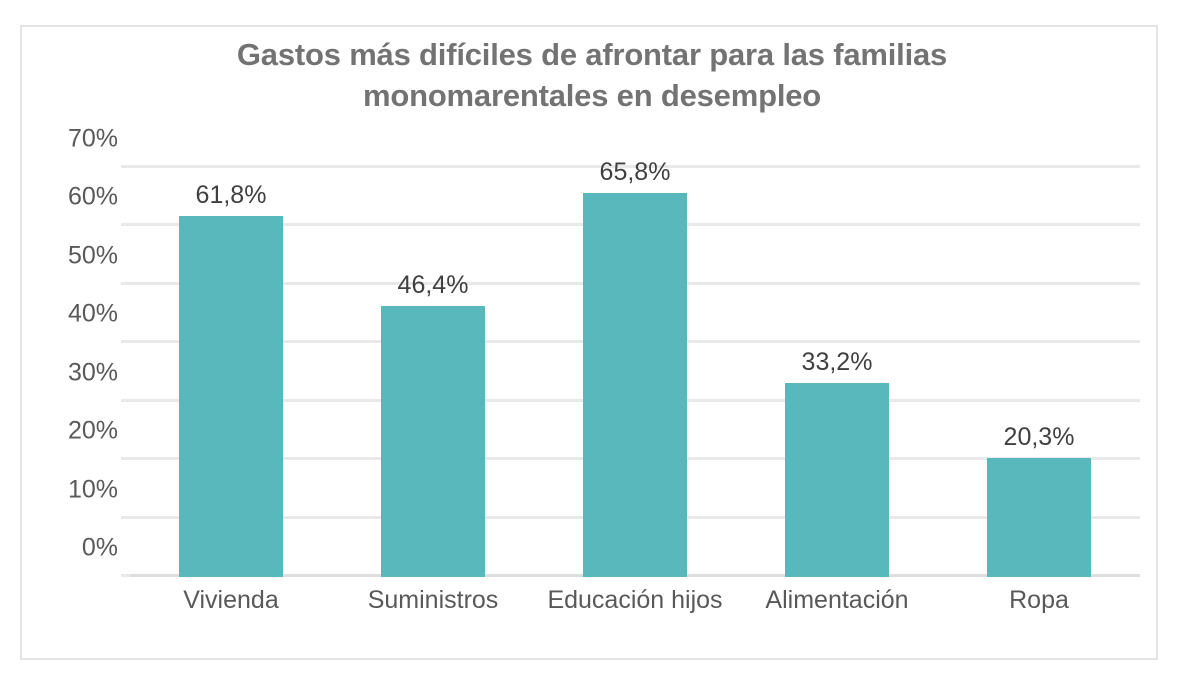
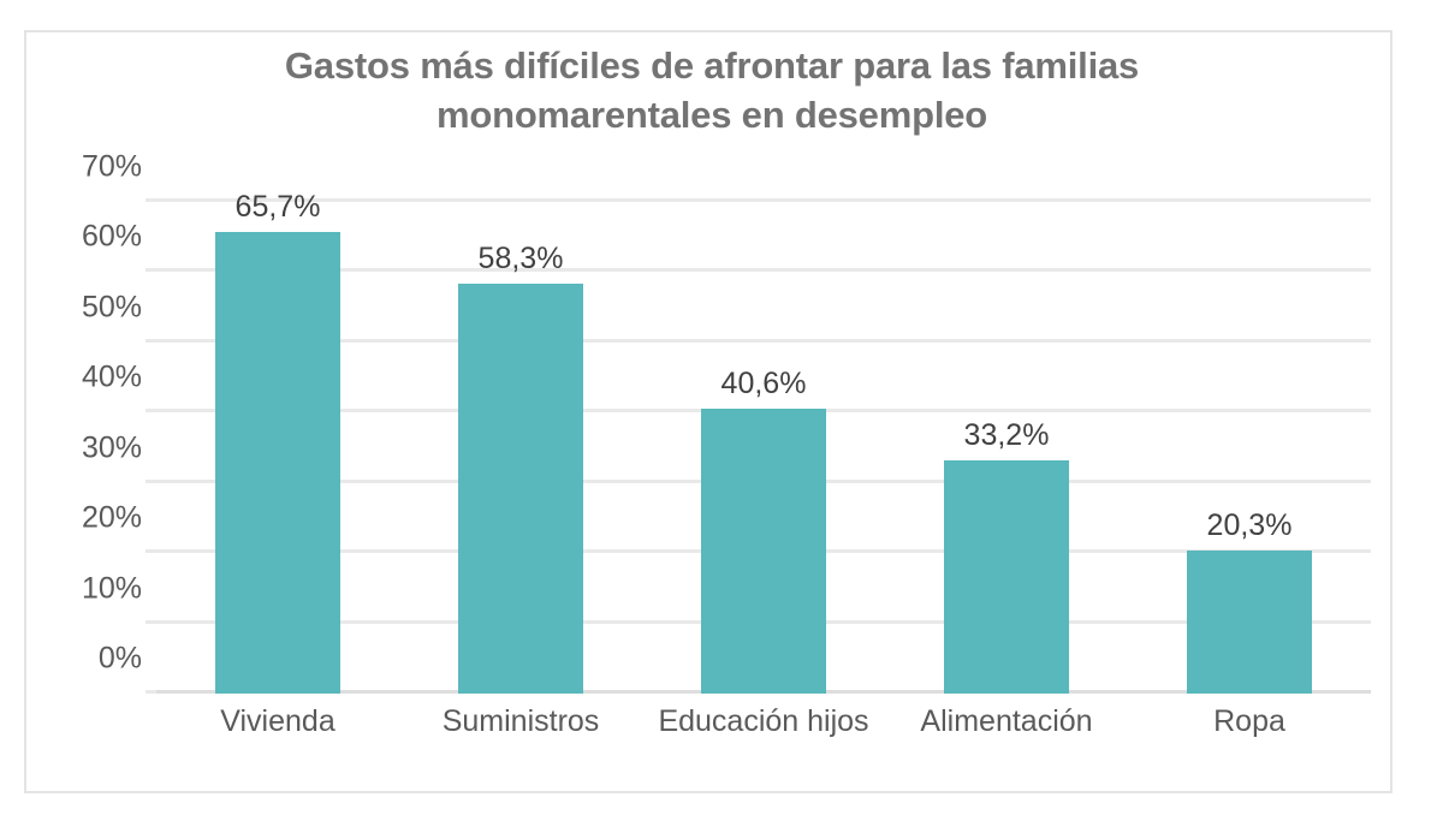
Vivienda: 61,8% -> 65,7%
Suministros: 46,4% -> 58,3%
Educación hijos: 65,8% -> 40,6%
